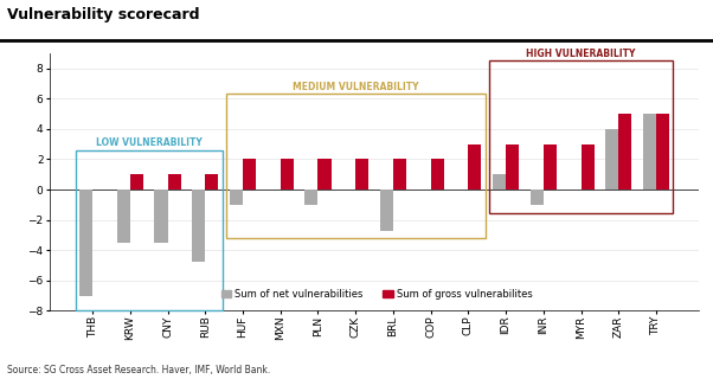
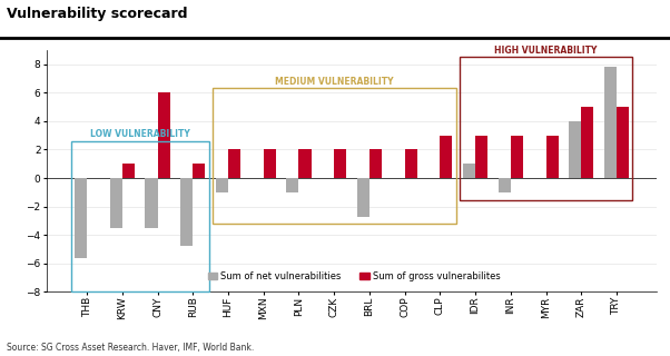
Sum of net vulnerabilities/THB: -7.0 -> -5.6
Sum of gross vulnerabilites/CNY: 1 -> 6
Sum of net vulnerabilities/TRY: 5.0 -> 7.8
